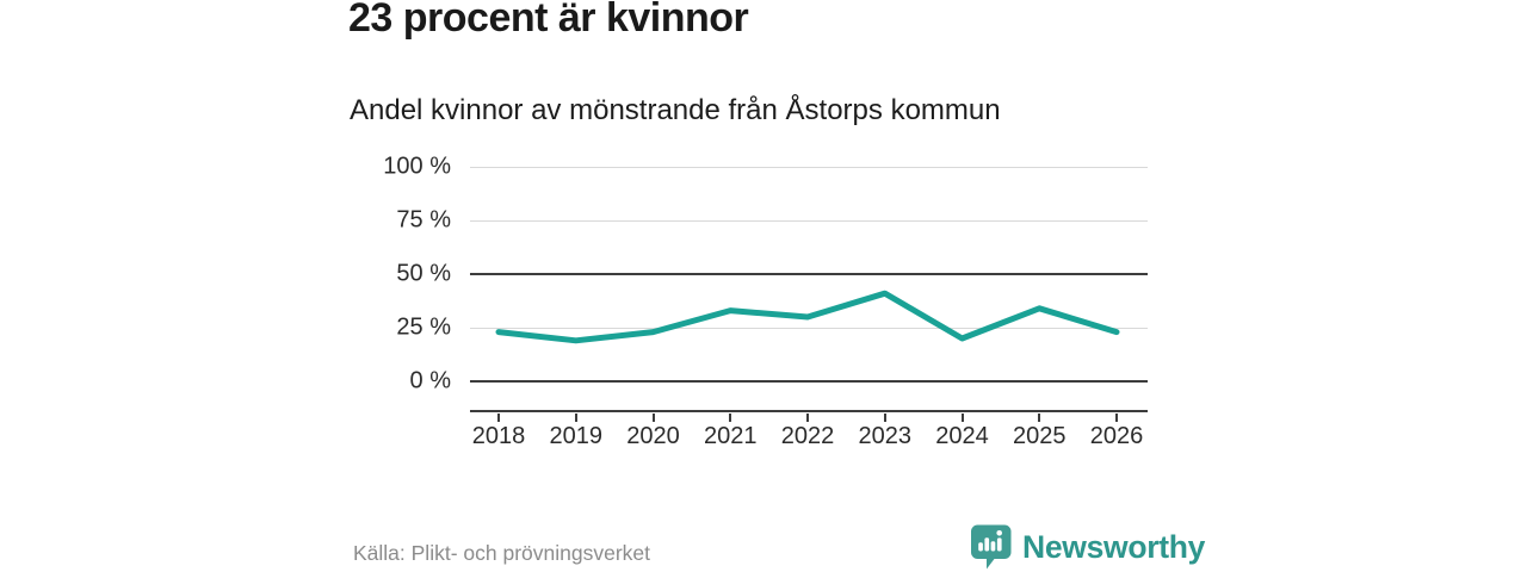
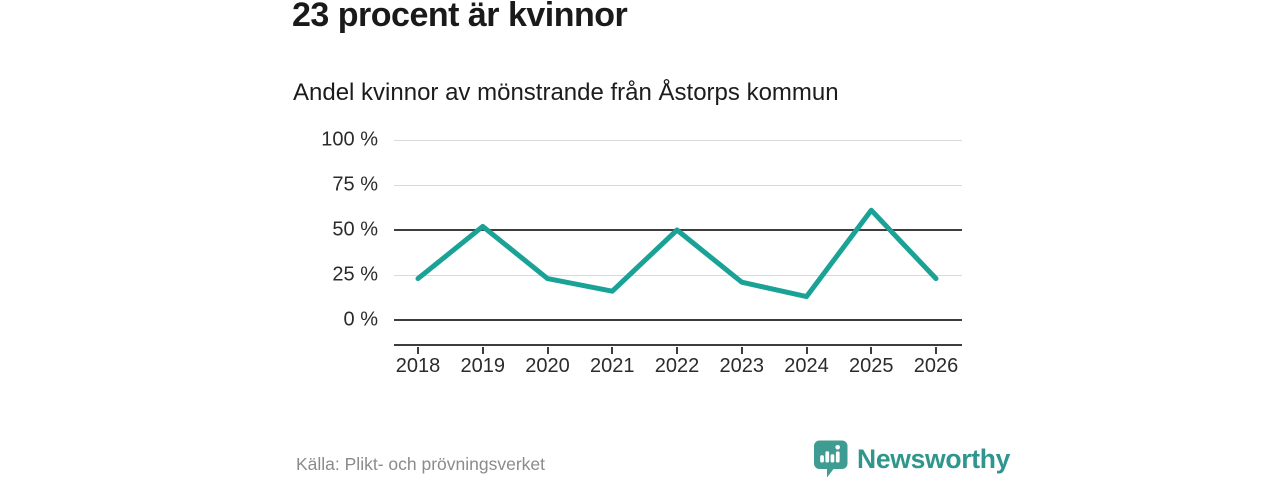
2019: 19% -> 52%
2021: 33% -> 16%
2022: 30% -> 50%
2023: 41% -> 21%
2024: 20% -> 13%
2025: 34% -> 61%
